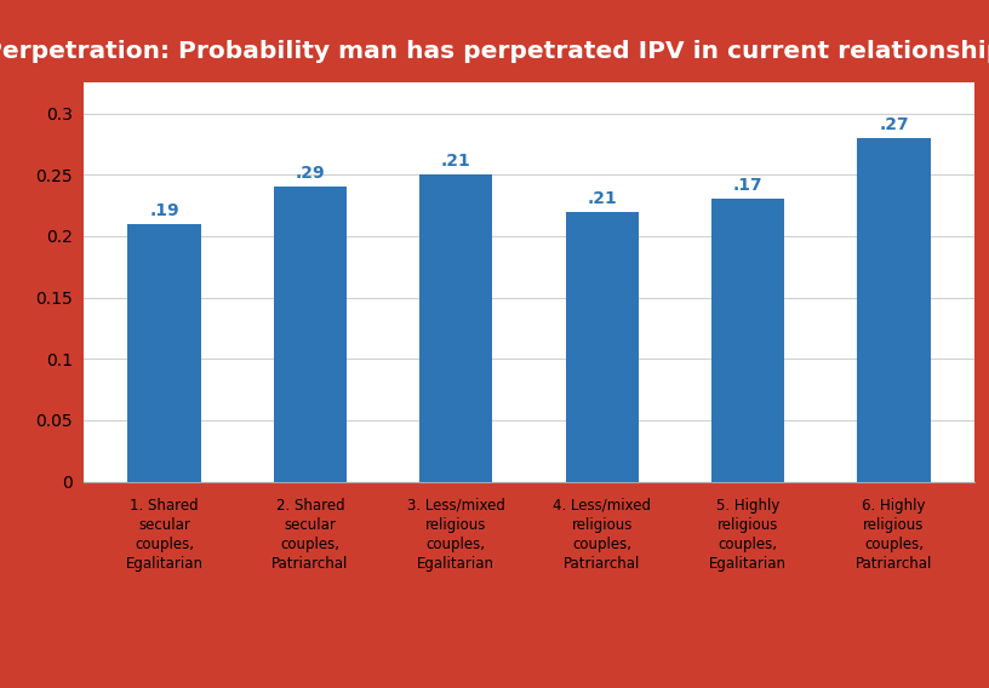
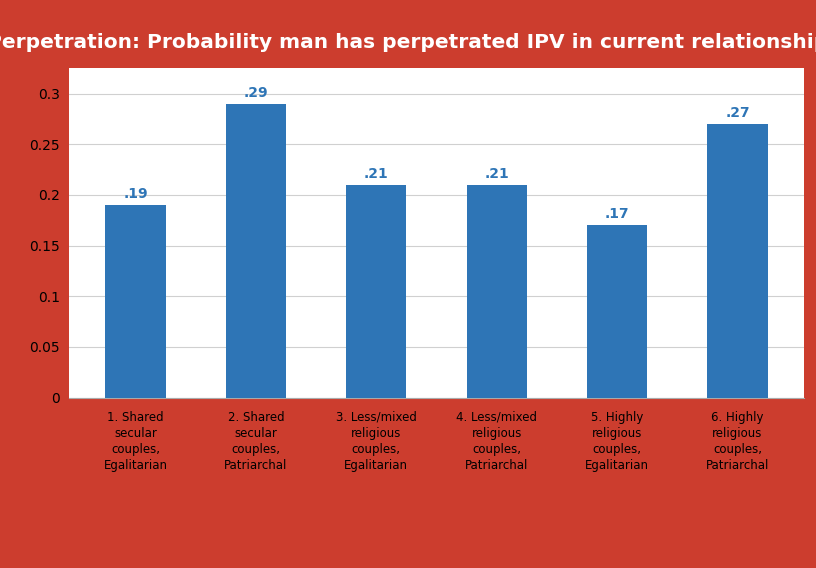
1. Shared secular couples, Egalitarian: 0.21 -> 0.19
2. Shared secular couples, Patriarchal: 0.24 -> 0.29
3. Less/mixed religious couples, Egalitarian: 0.25 -> 0.21
4. Less/mixed religious couples, Patriarchal: 0.22 -> 0.21
5. Highly religious couples, Egalitarian: 0.23 -> 0.17
6. Highly religious couples, Patriarchal: 0.28 -> 0.27
